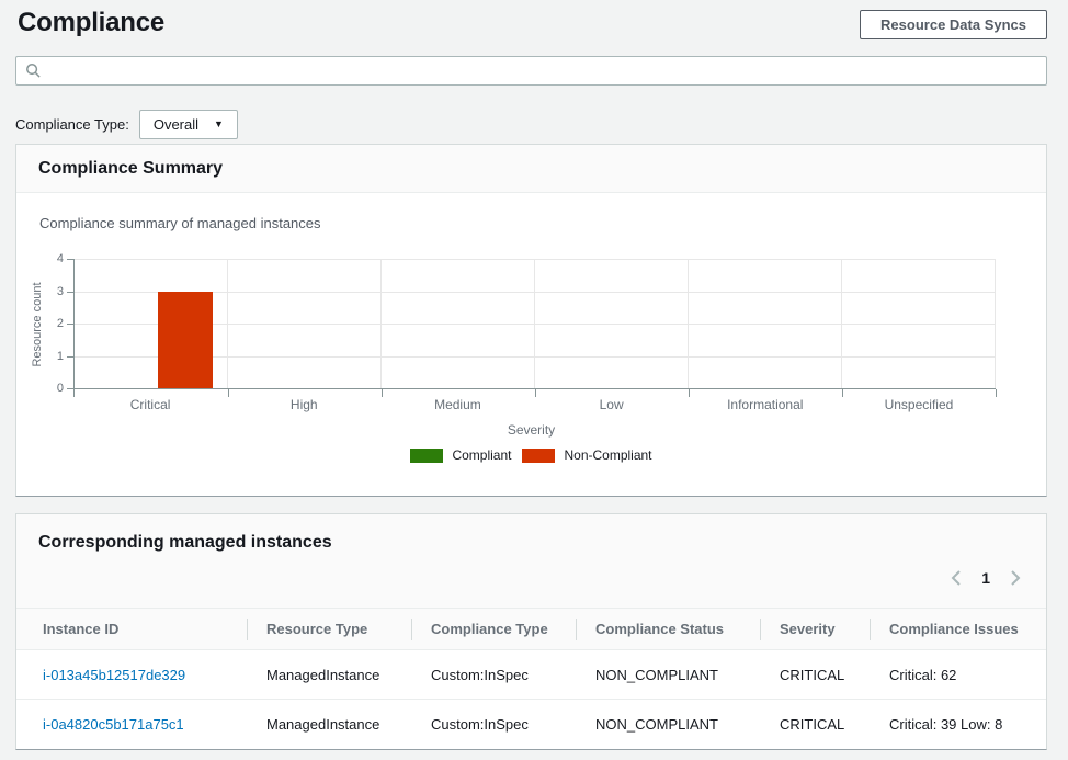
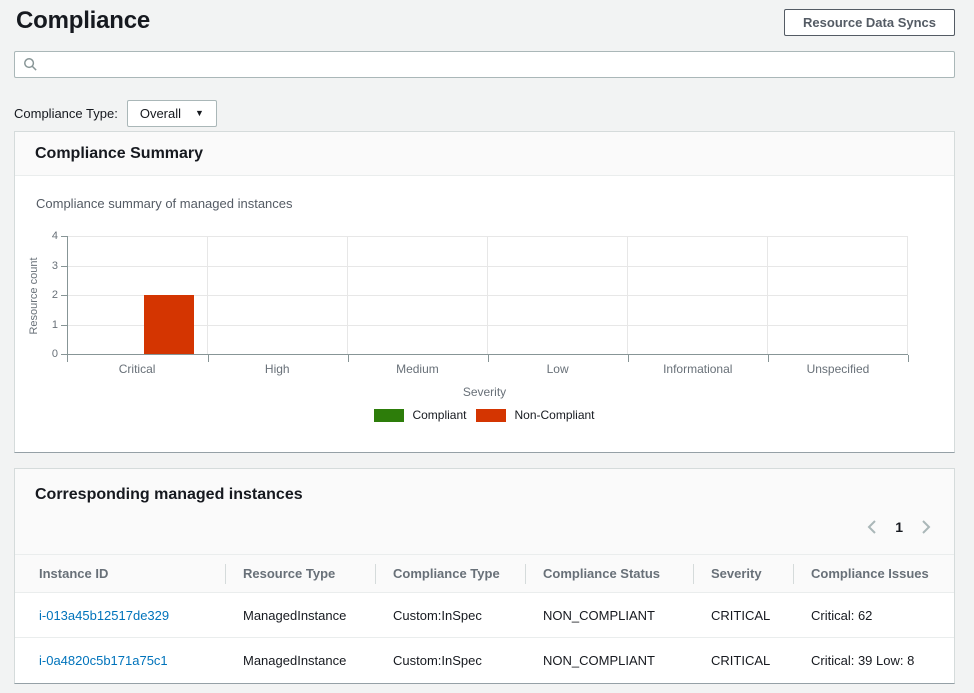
Non-Compliant/Critical: 3 -> 2
